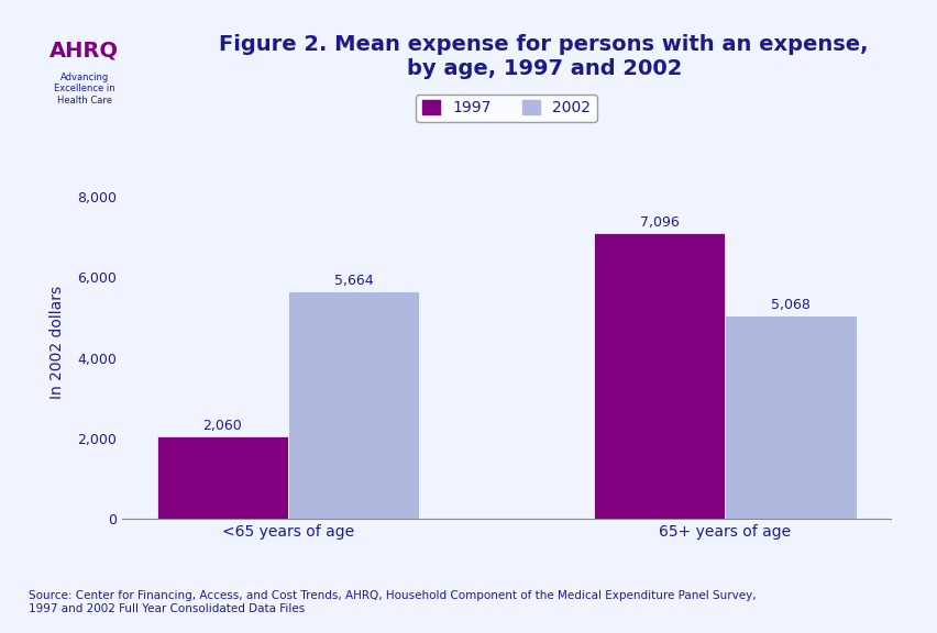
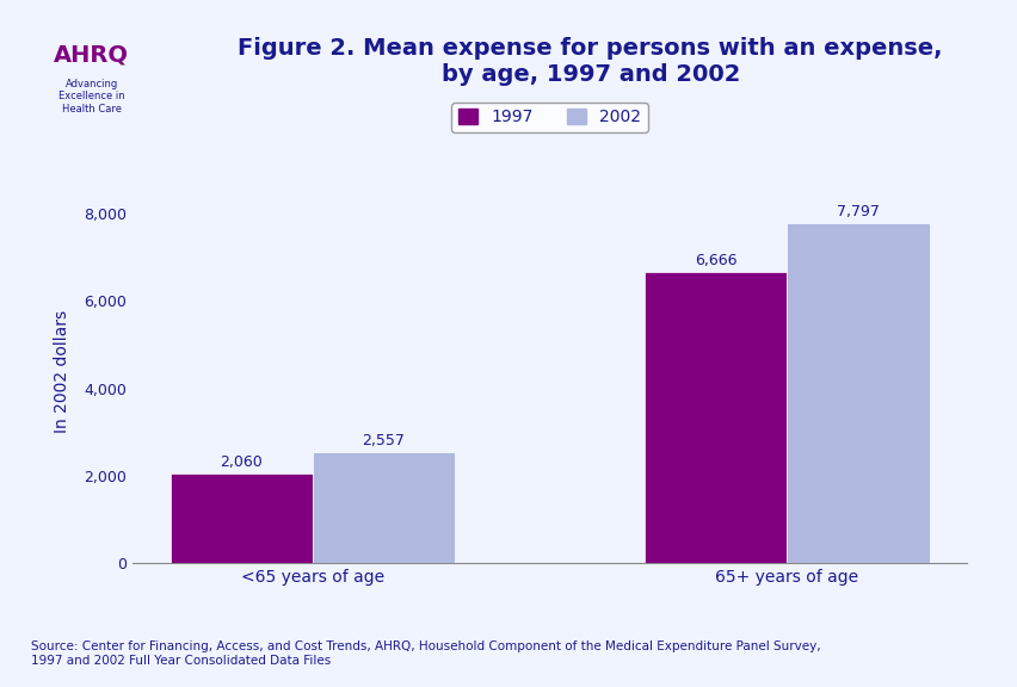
2002/<65 years of age: 5,664 -> 2,557
1997/65+ years of age: 7,096 -> 6,666
2002/65+ years of age: 5,068 -> 7,797
